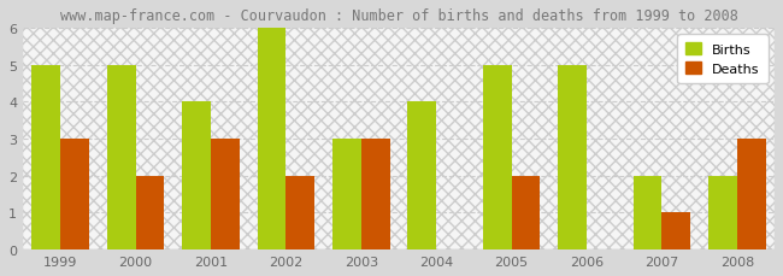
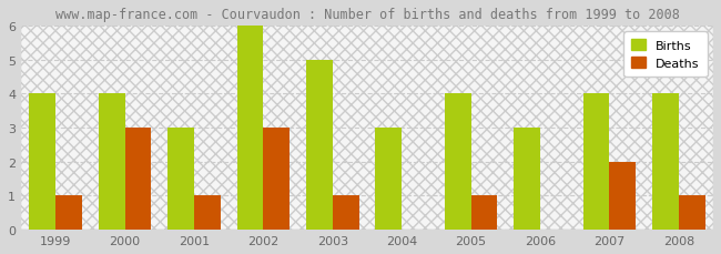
Births/1999: 5 -> 4
Deaths/1999: 3 -> 1
Births/2000: 5 -> 4
Deaths/2000: 2 -> 3
Births/2001: 4 -> 3
Deaths/2001: 3 -> 1
Deaths/2002: 2 -> 3
Births/2003: 3 -> 5
Deaths/2003: 3 -> 1
Births/2004: 4 -> 3
Births/2005: 5 -> 4
Deaths/2005: 2 -> 1
Births/2006: 5 -> 3
Births/2007: 2 -> 4
Deaths/2007: 1 -> 2
Births/2008: 2 -> 4
Deaths/2008: 3 -> 1
